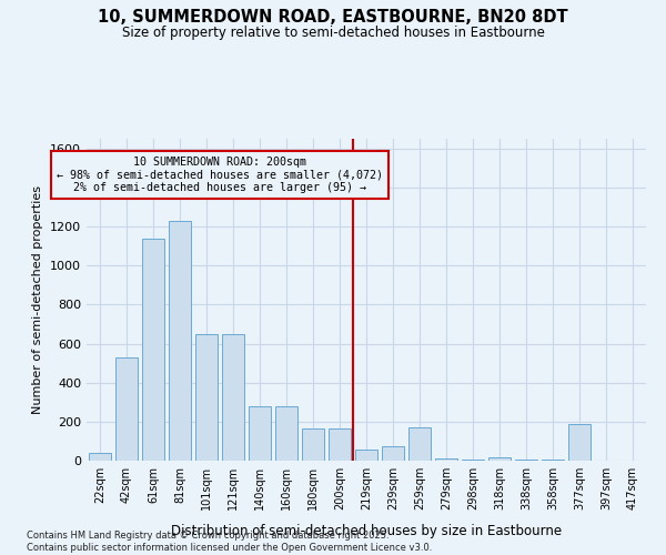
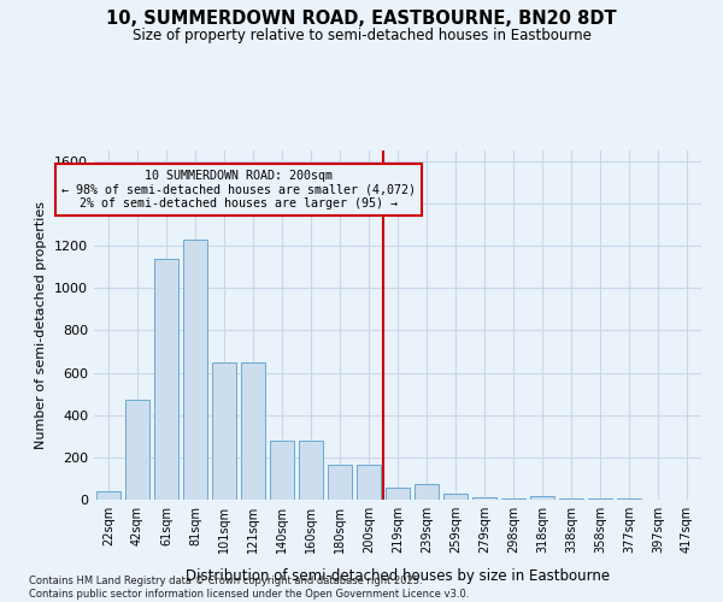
42sqm: 530 -> 470
259sqm: 170 -> 30
377sqm: 190 -> 0
